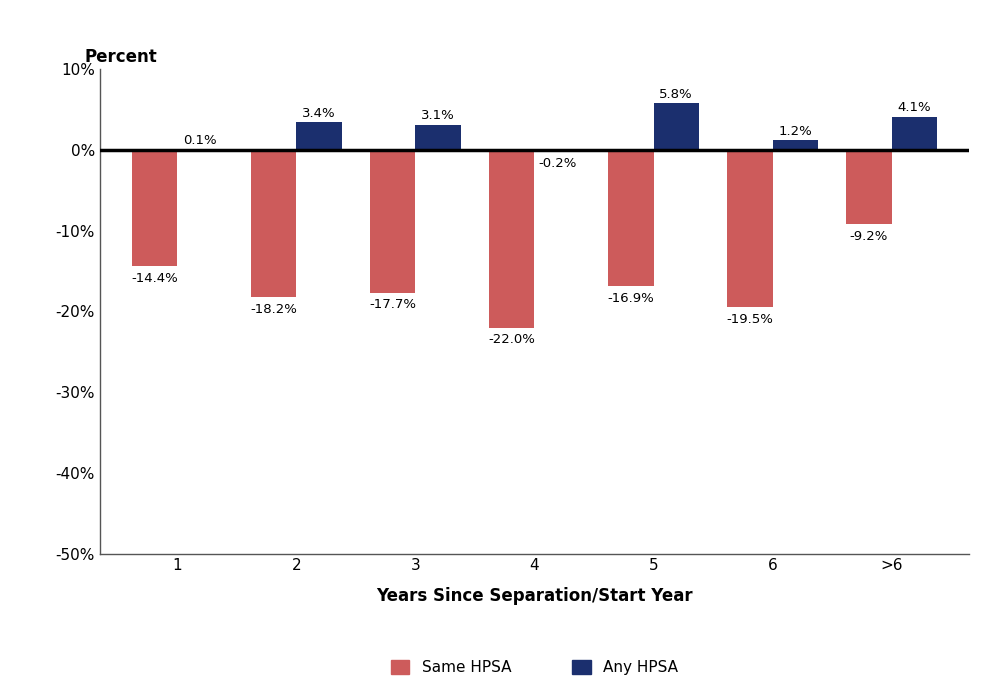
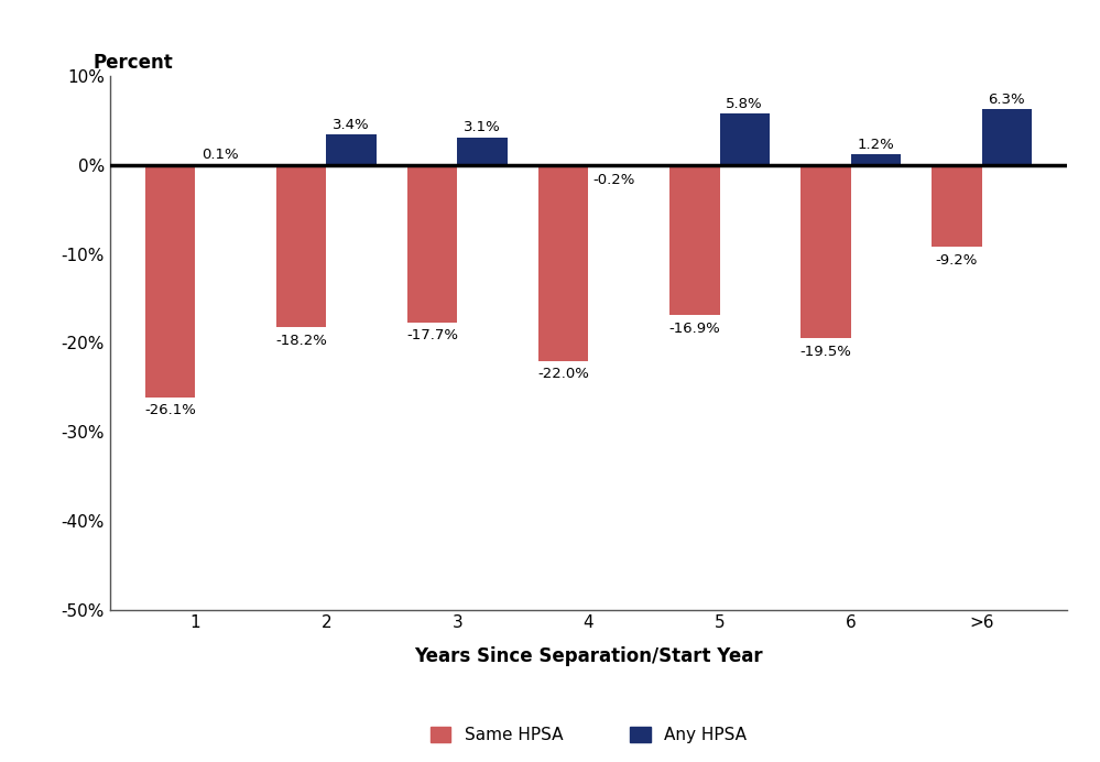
Same HPSA/1: -14.4% -> -26.1%
Any HPSA/>6: 4.1% -> 6.3%
